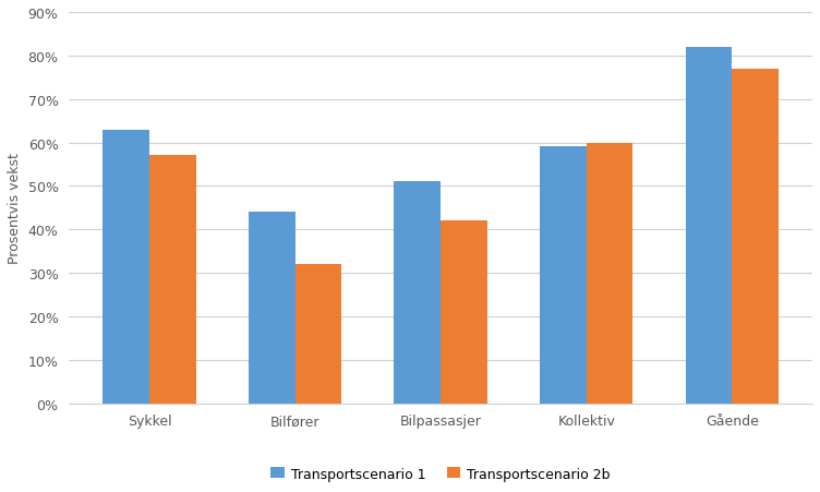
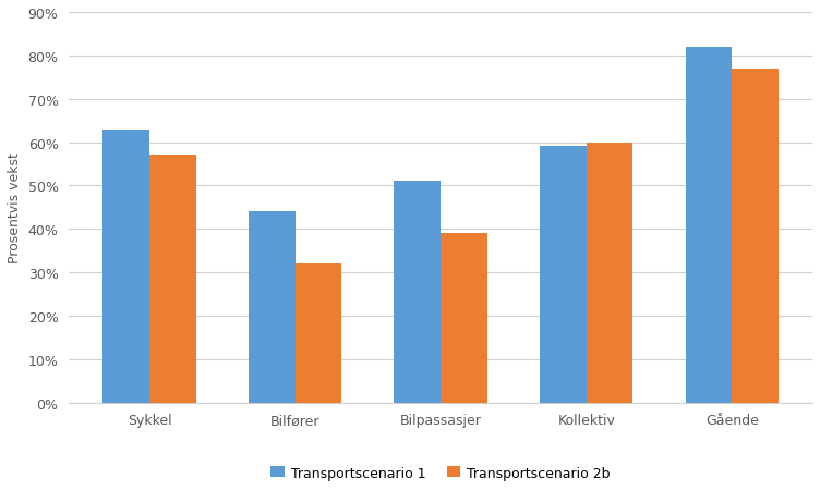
Transportscenario 2b/Bilpassasjer: 42% -> 39%
